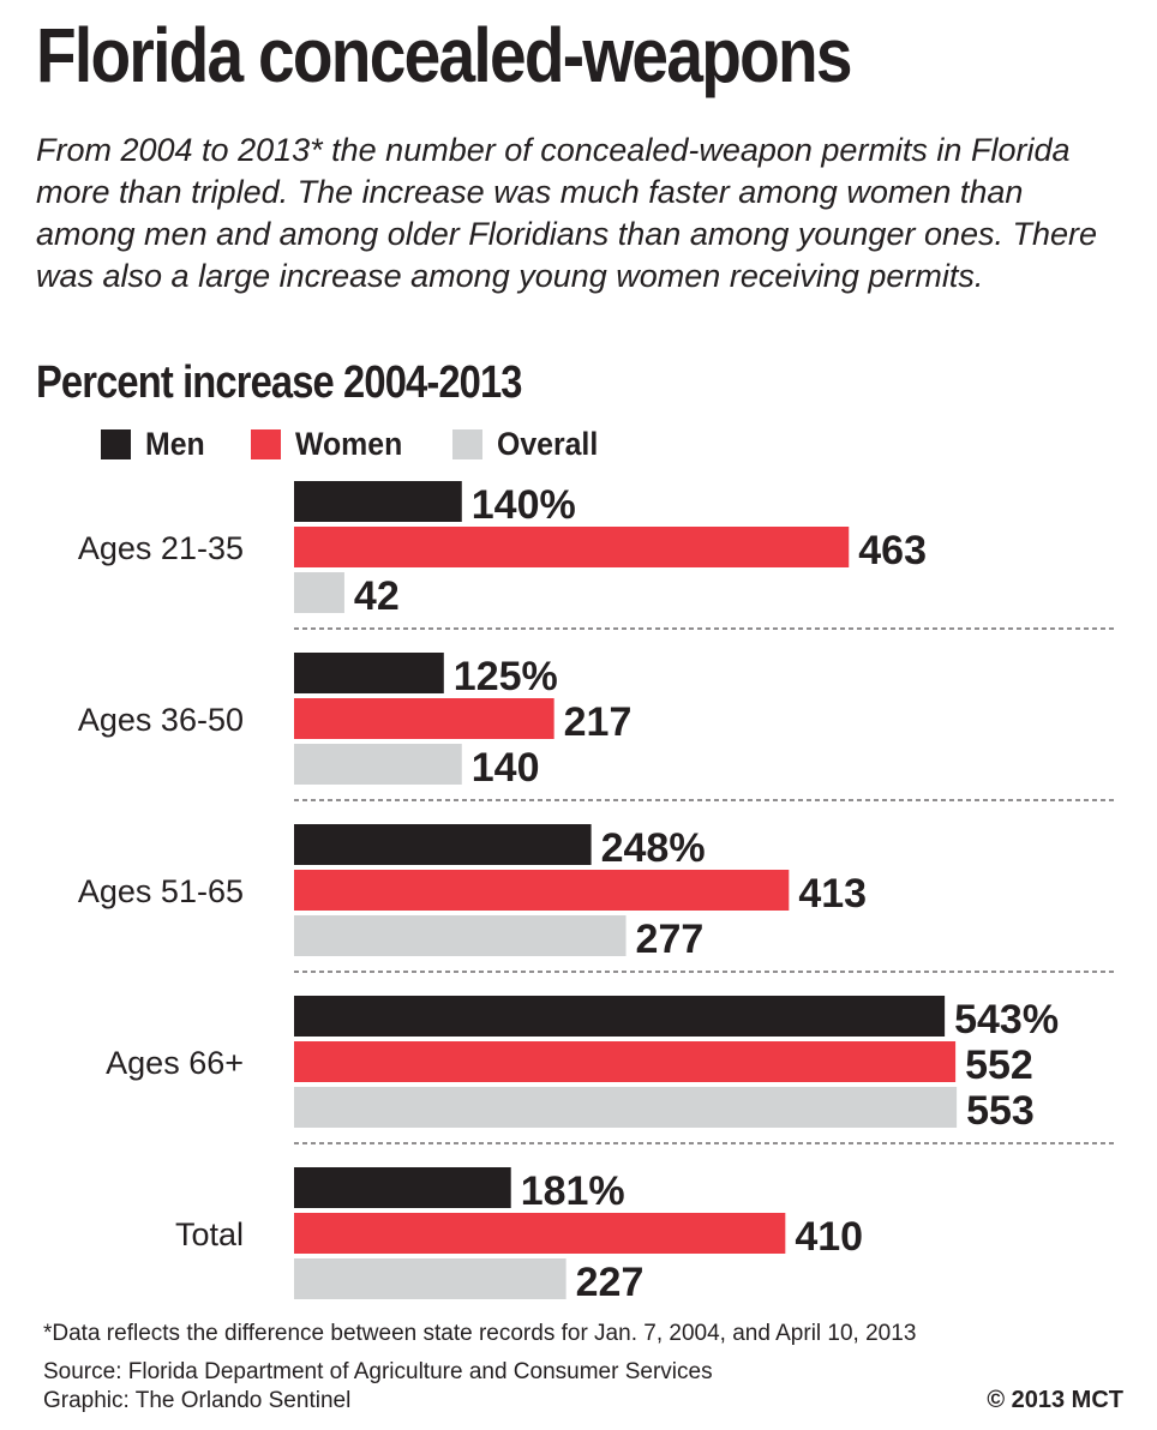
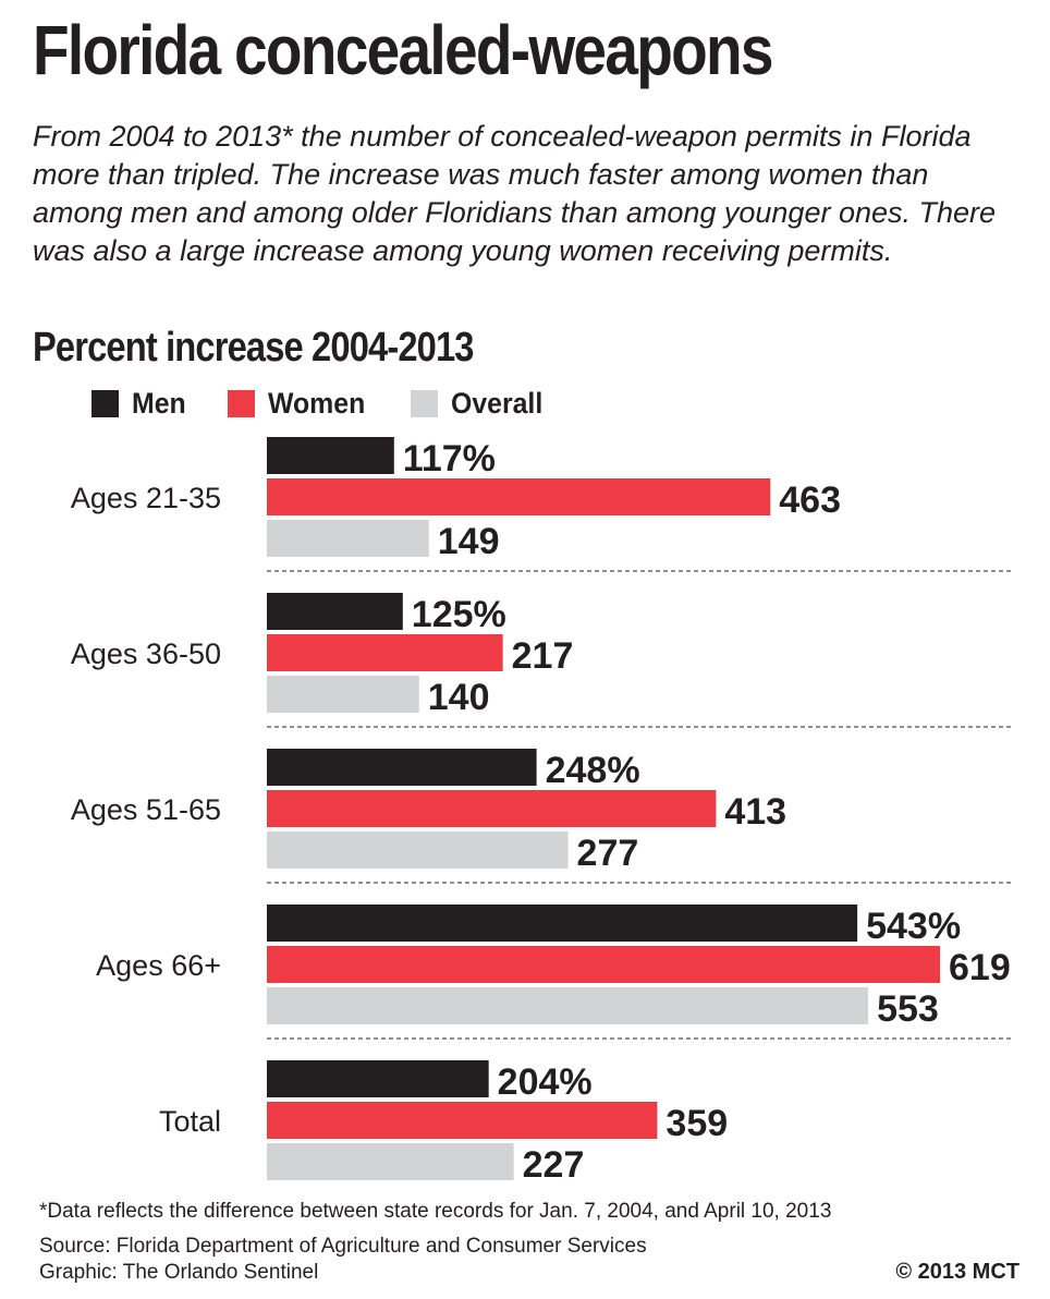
Men/Ages 21-35: 140% -> 117%
Overall/Ages 21-35: 42 -> 149
Women/Ages 66+: 552 -> 619
Men/Total: 181% -> 204%
Women/Total: 410 -> 359
